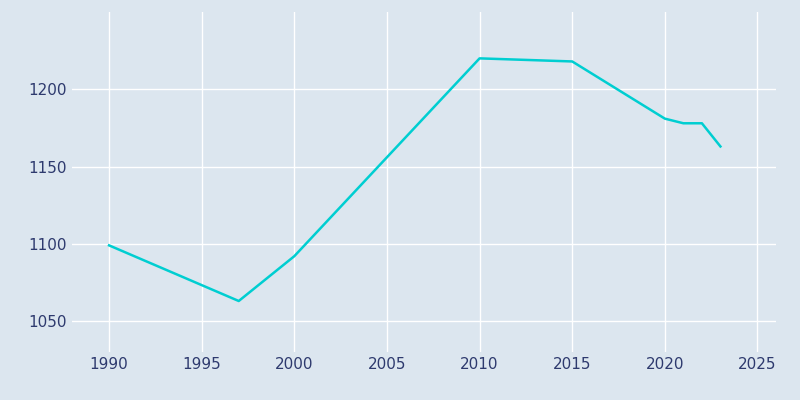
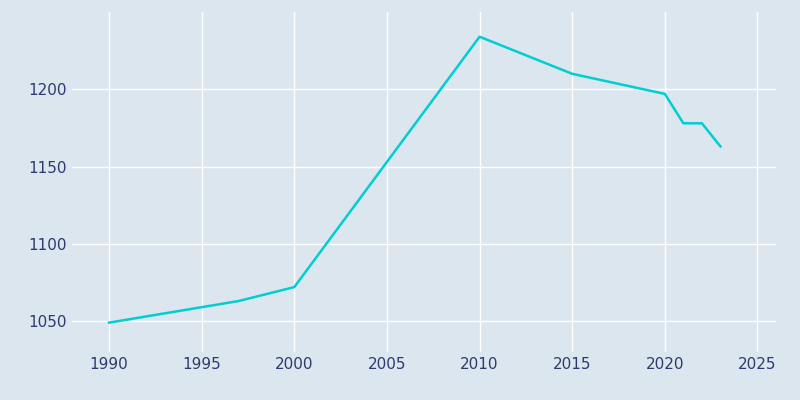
1990: 1099 -> 1049
2000: 1092 -> 1072
2010: 1220 -> 1234
2015: 1218 -> 1210
2020: 1181 -> 1197
